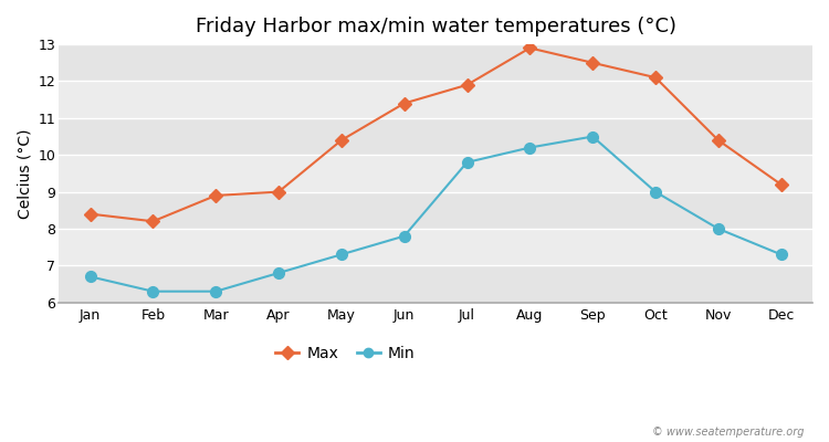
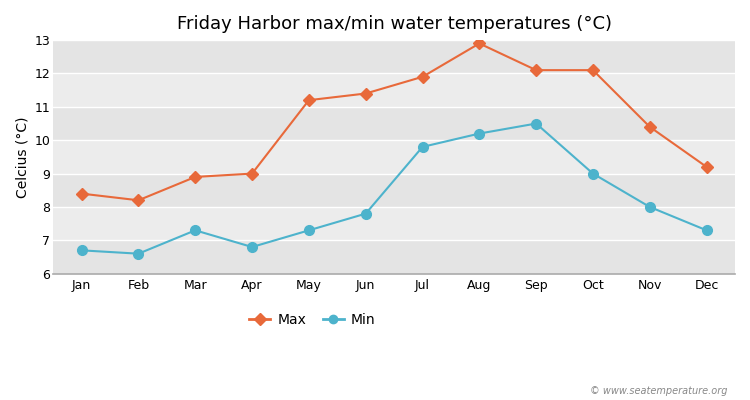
Min/Feb: 6.3 -> 6.6
Min/Mar: 6.3 -> 7.3
Max/May: 10.4 -> 11.2
Max/Sep: 12.5 -> 12.1
